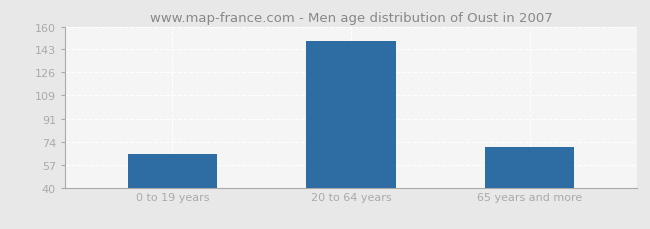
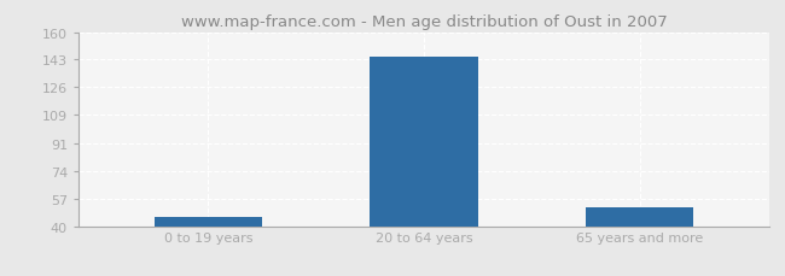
0 to 19 years: 65 -> 46
20 to 64 years: 149 -> 145
65 years and more: 70 -> 52
